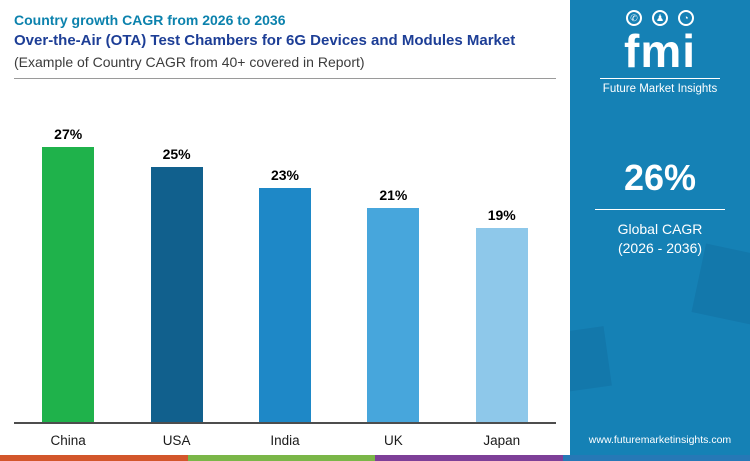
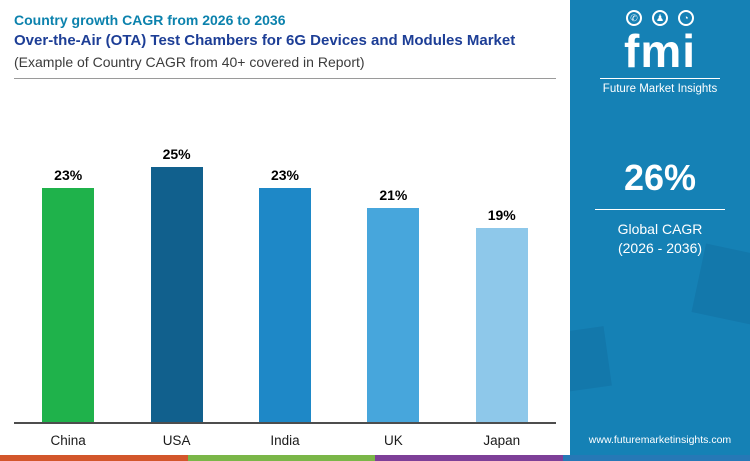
China: 27% -> 23%
